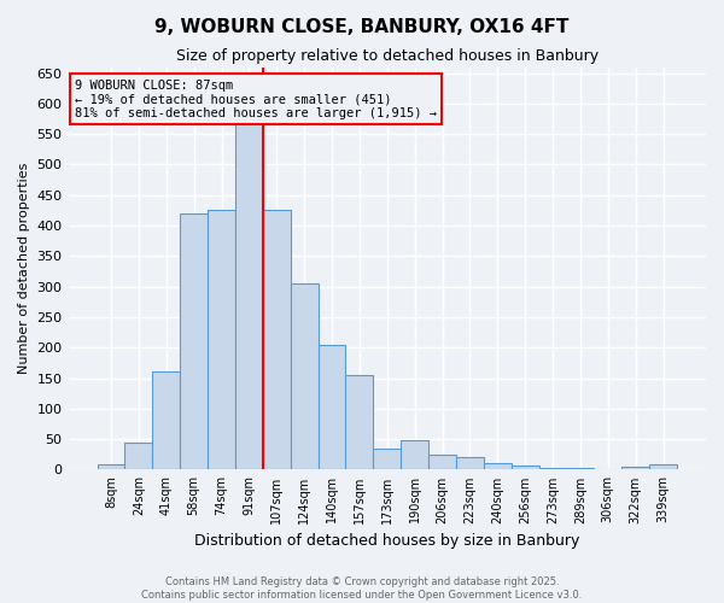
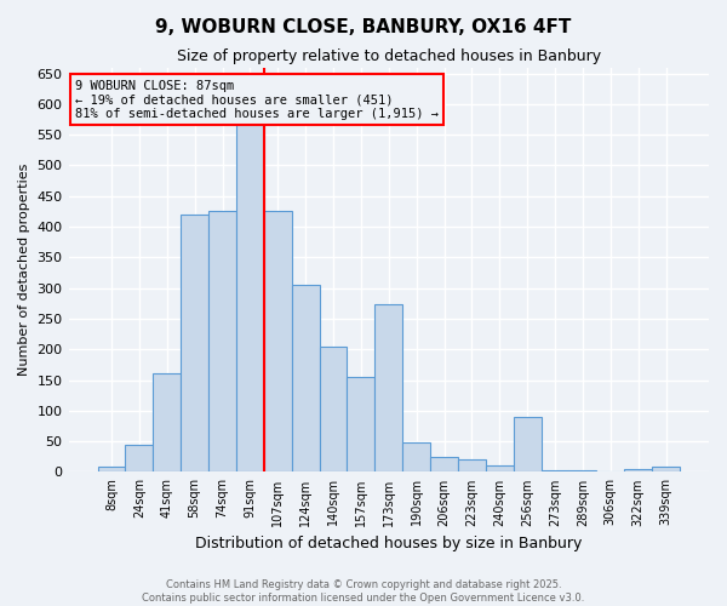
173sqm: 35 -> 274
256sqm: 6 -> 90
